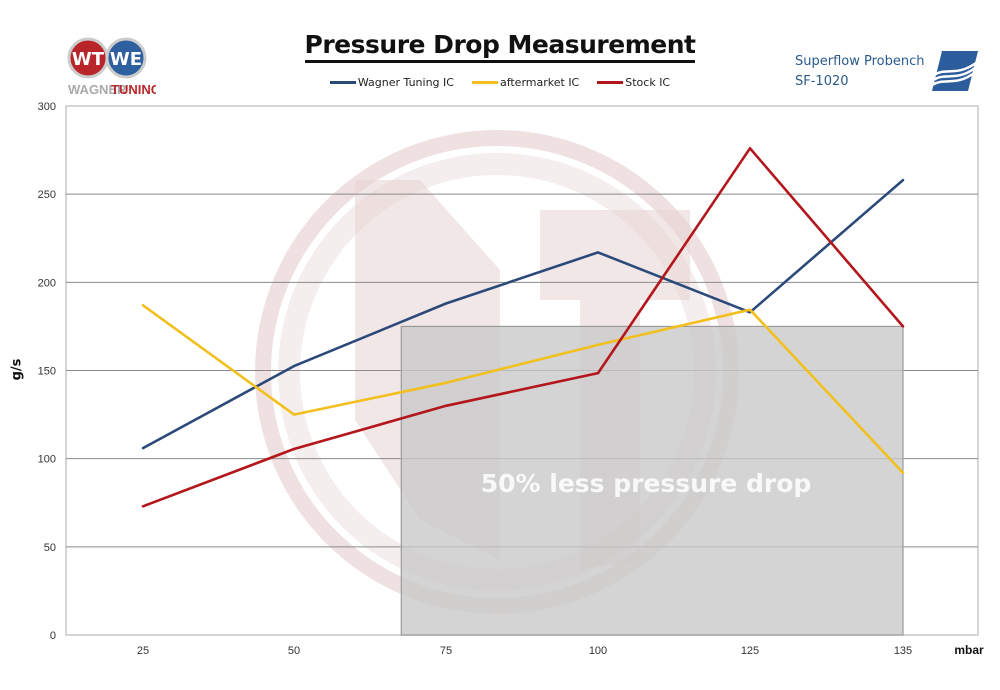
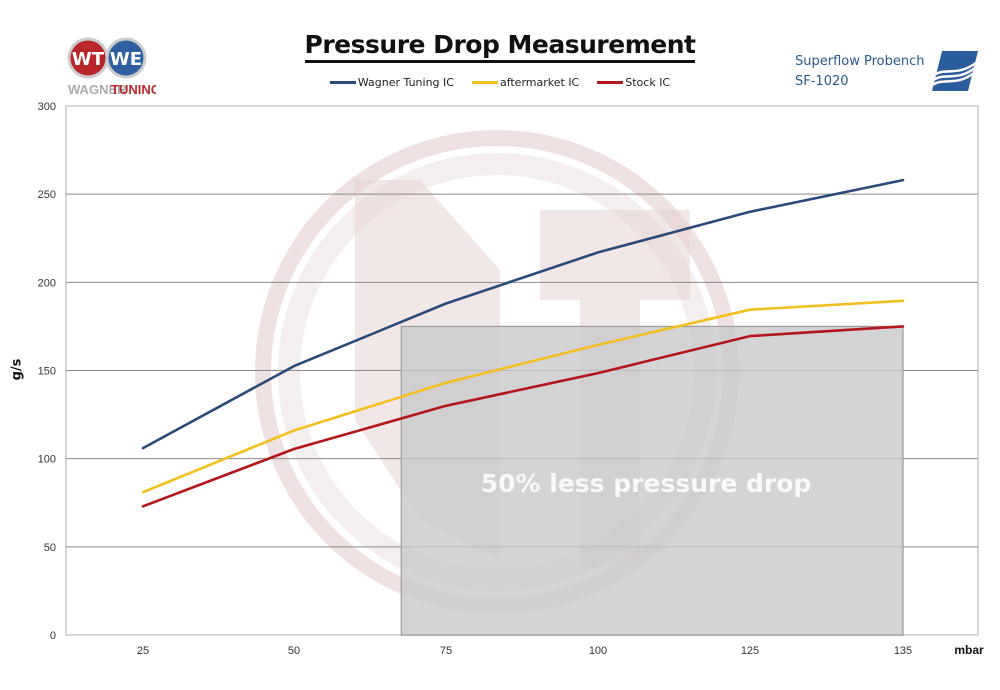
aftermarket IC/25: 187 -> 81
aftermarket IC/50: 125 -> 116
Wagner Tuning IC/125: 183 -> 240
Stock IC/125: 276 -> 170
aftermarket IC/135: 92 -> 190
